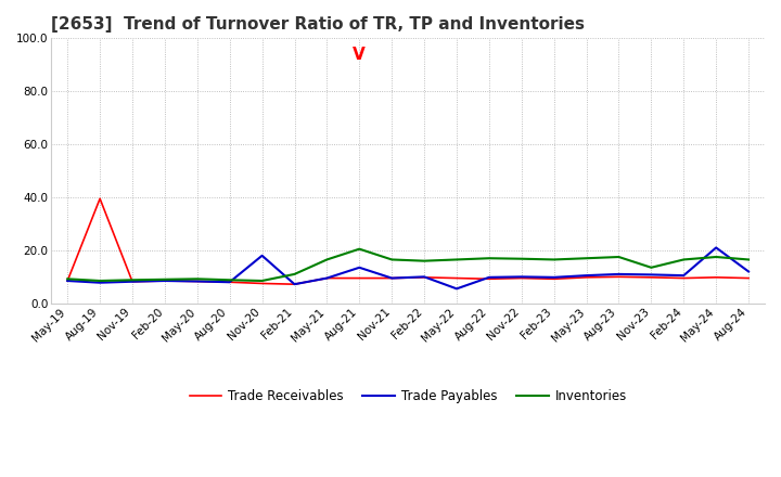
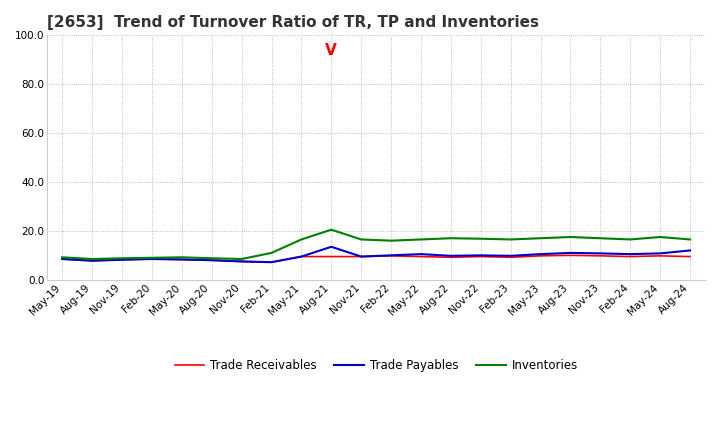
Trade Receivables/Aug-19: 39.5 -> 7.8
Trade Payables/Nov-20: 18.0 -> 7.5
Trade Payables/May-22: 5.5 -> 10.5
Inventories/Nov-23: 13.5 -> 17.0
Trade Payables/May-24: 21.0 -> 10.8
